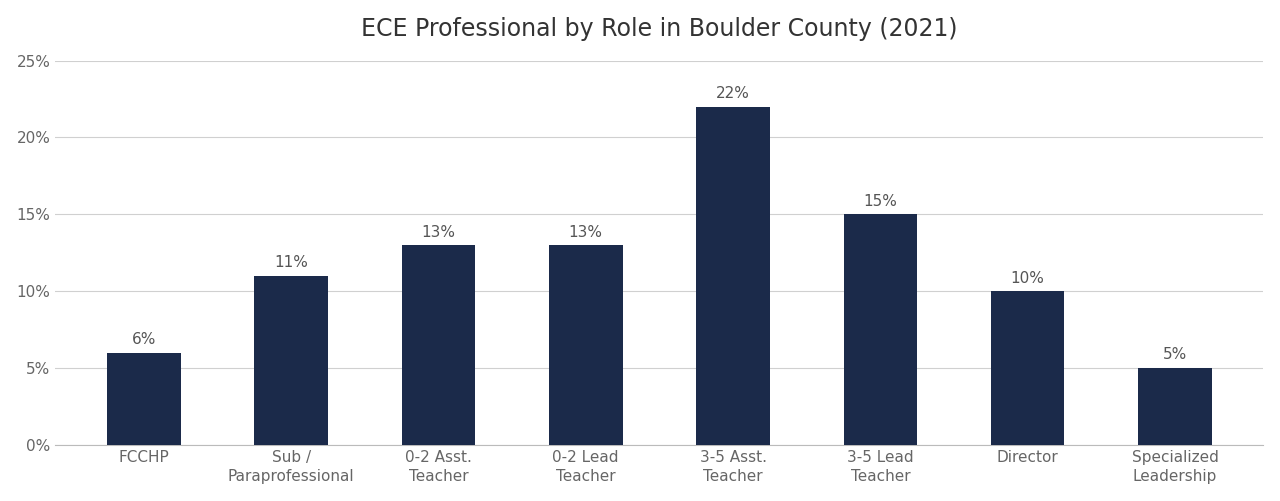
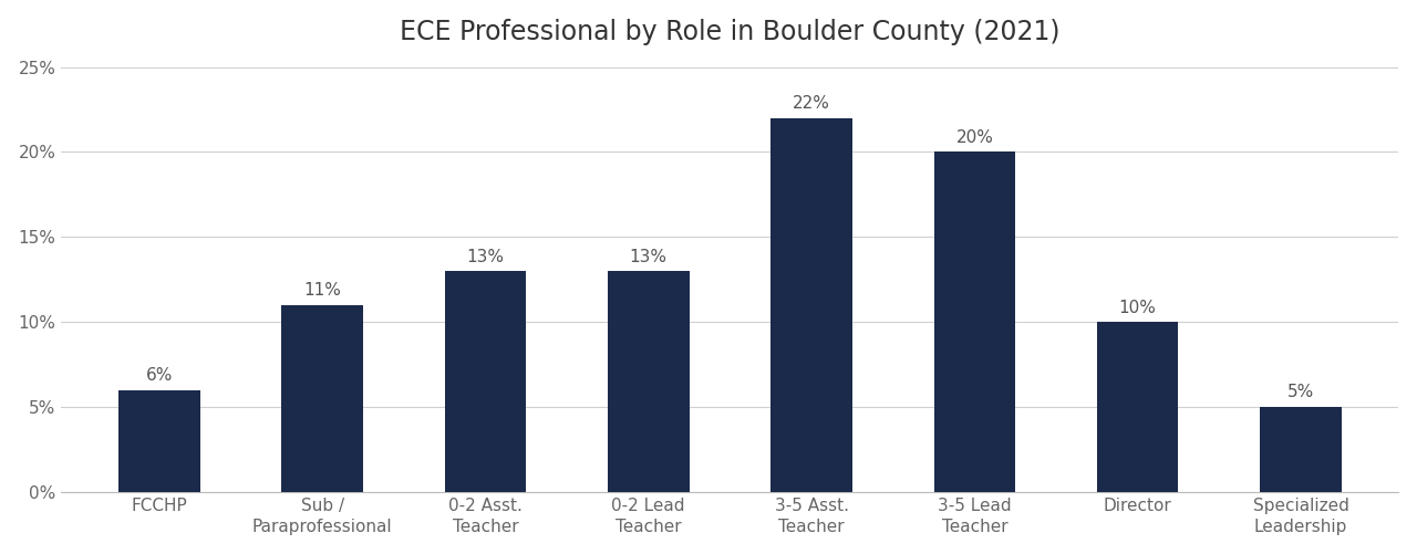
3-5 Lead Teacher: 15% -> 20%
